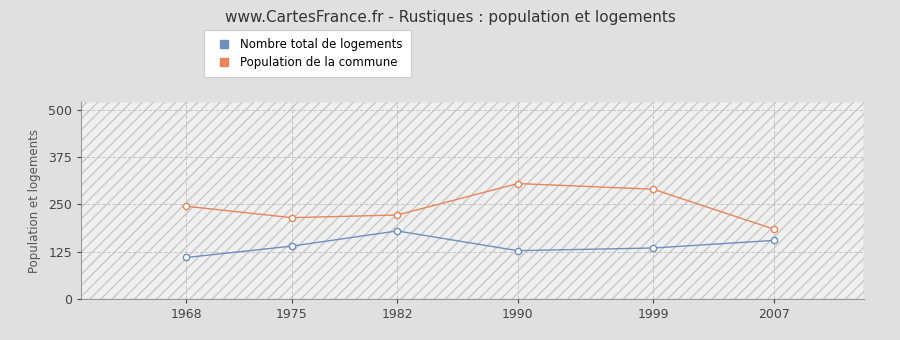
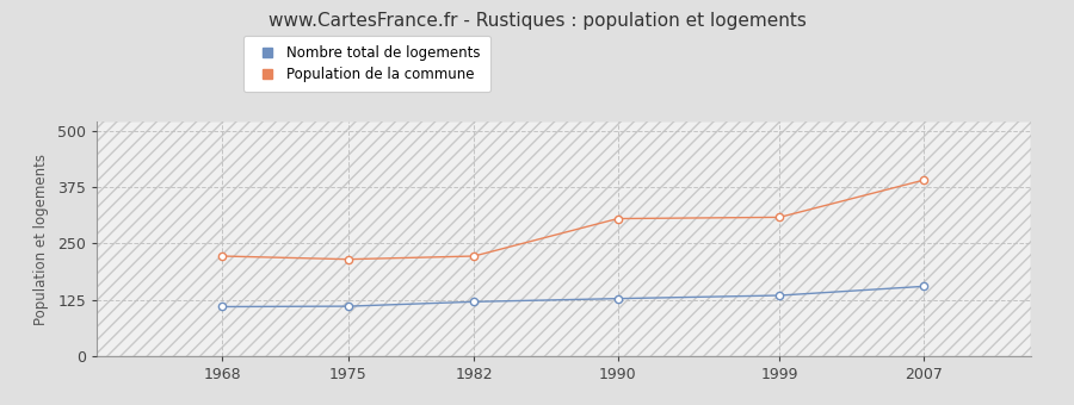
Population de la commune/1968: 245 -> 222
Nombre total de logements/1975: 140 -> 111
Nombre total de logements/1982: 180 -> 121
Population de la commune/1999: 290 -> 308
Population de la commune/2007: 185 -> 390
